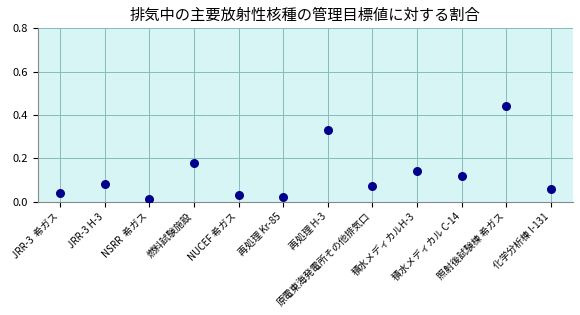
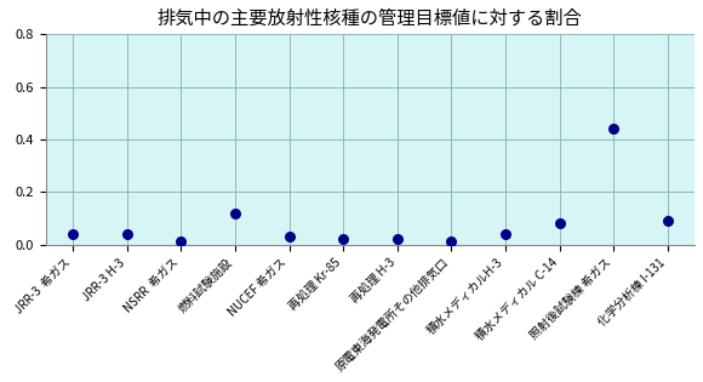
JRR-3 H-3: 0.08 -> 0.04
燃料試験施設: 0.18 -> 0.12
再処理 H-3: 0.33 -> 0.02
原電東海発電所その他排気口: 0.07 -> 0.01
積水メディカルH-3: 0.14 -> 0.04
積水メディカル C-14: 0.12 -> 0.08
化学分析棟 I-131: 0.06 -> 0.09
